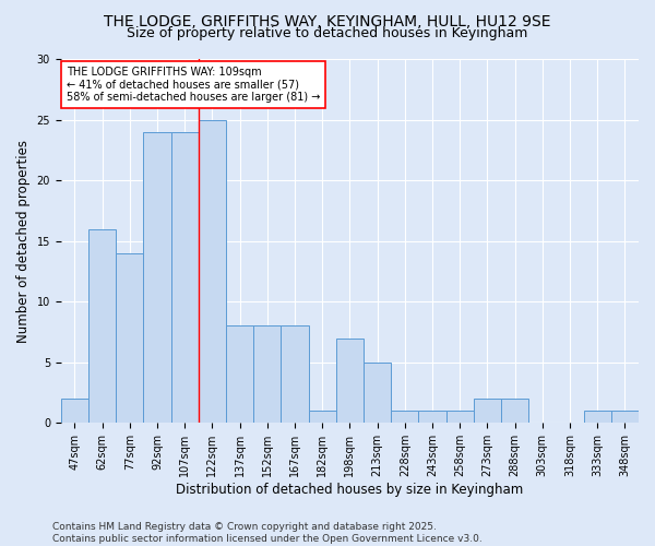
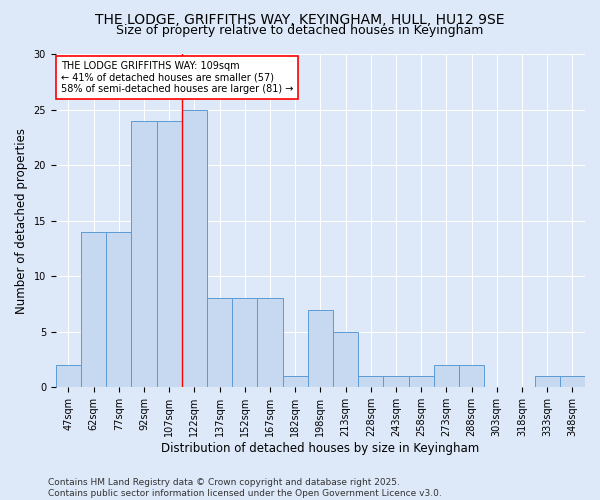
62sqm: 16 -> 14
